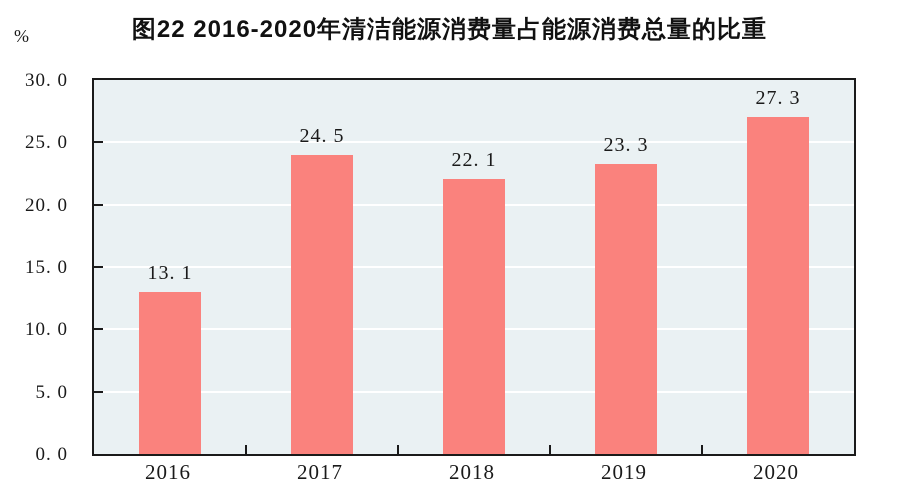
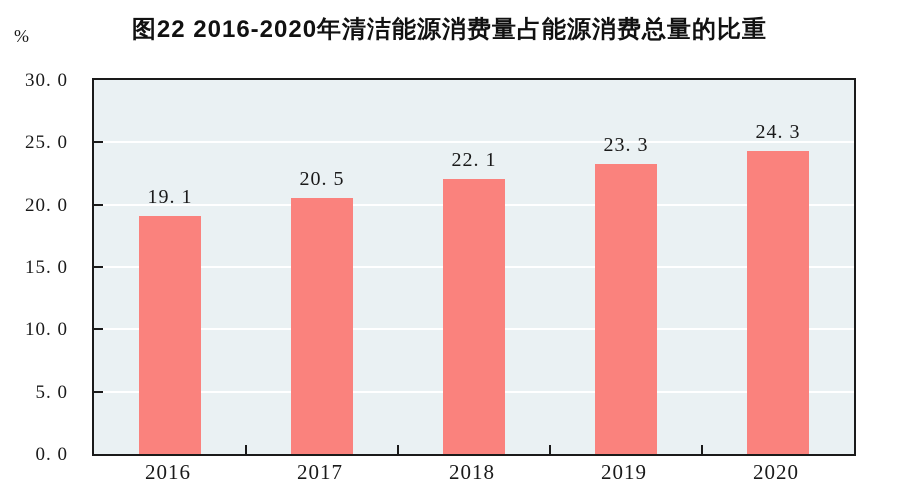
2016: 13 -> 19
2017: 24 -> 20
2020: 27 -> 24
